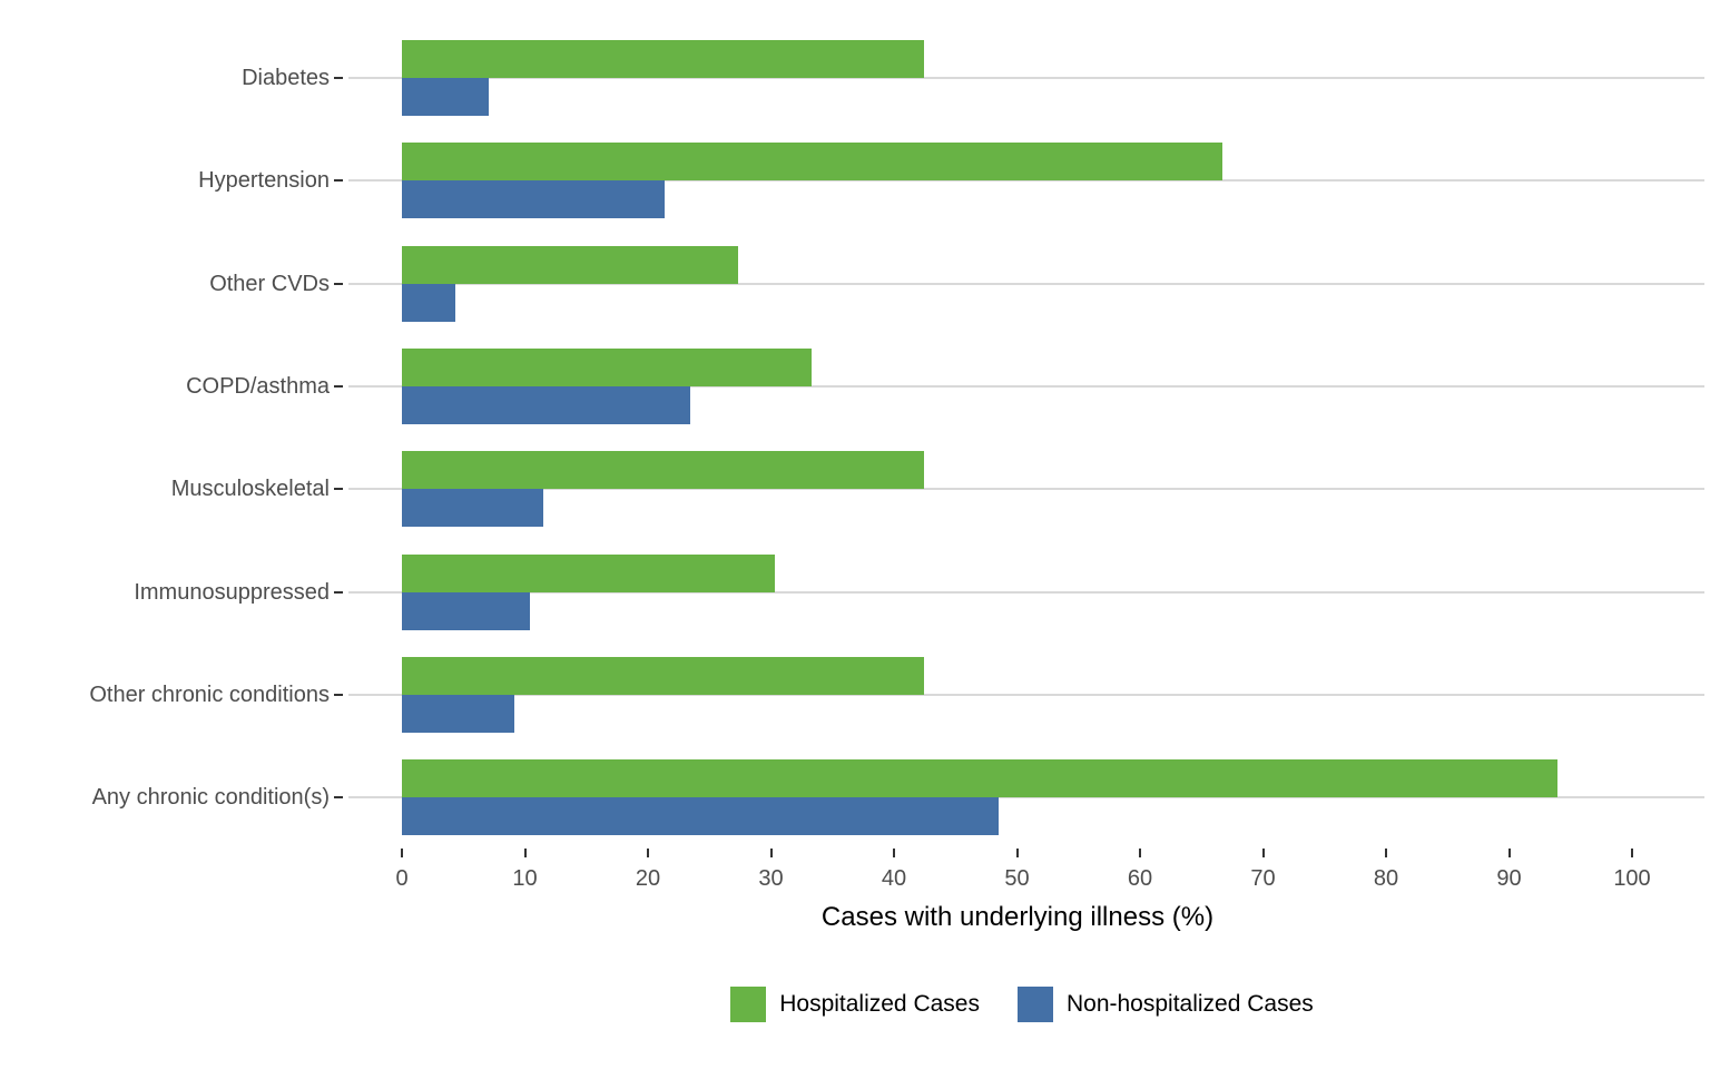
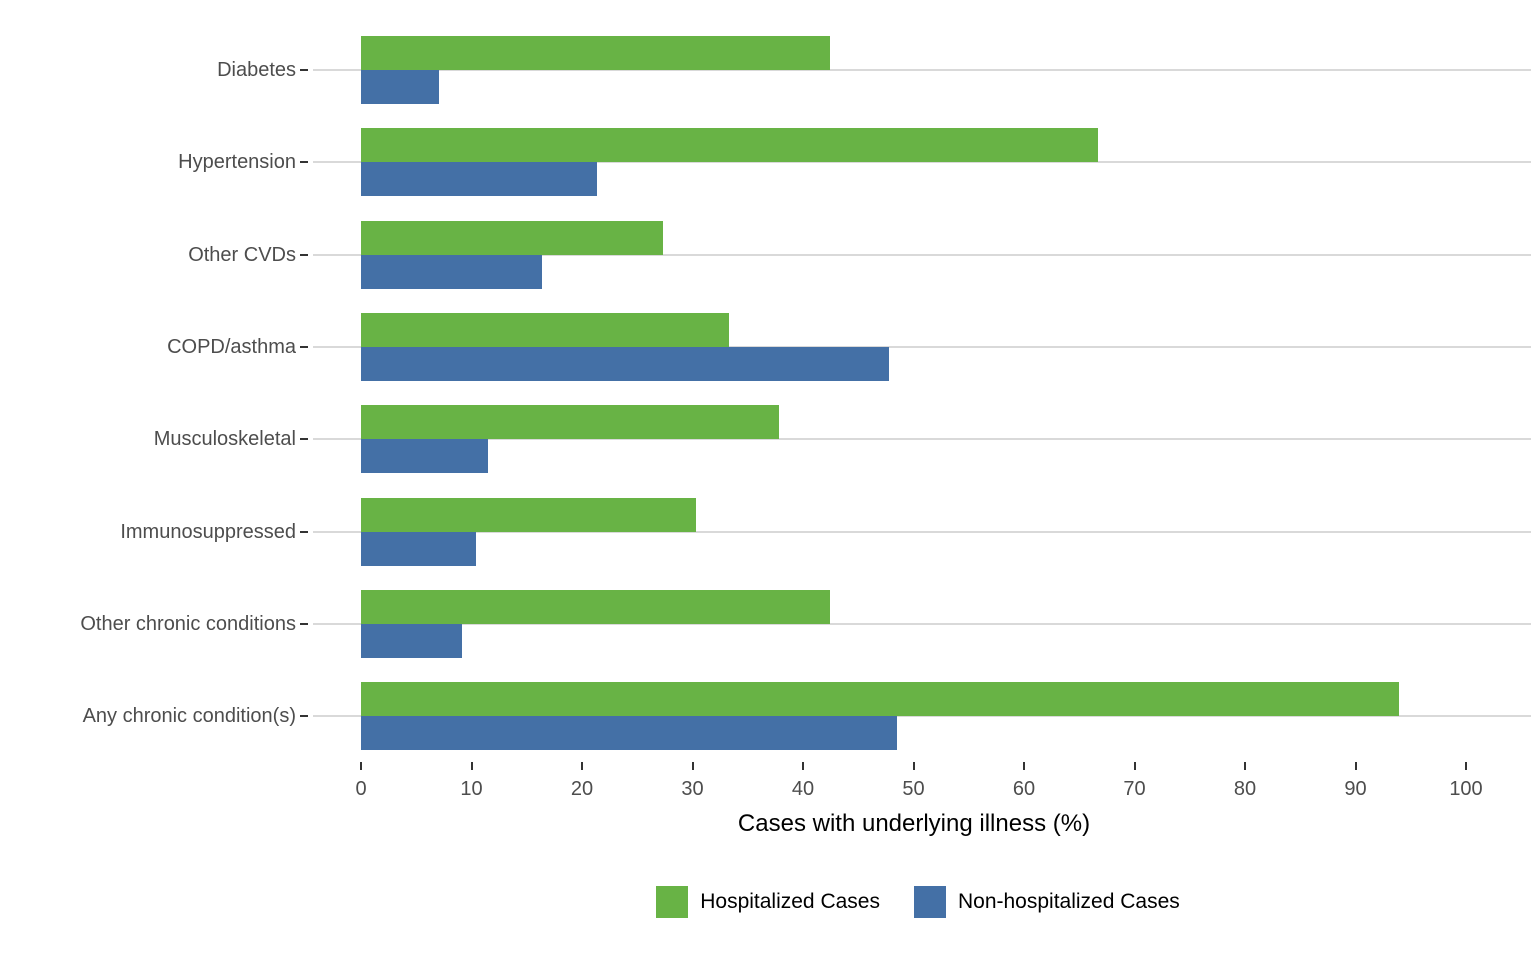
Non-hospitalized Cases/Other CVDs: 4.3 -> 16.4
Non-hospitalized Cases/COPD/asthma: 23.4 -> 47.8
Hospitalized Cases/Musculoskeletal: 42.4 -> 37.8
